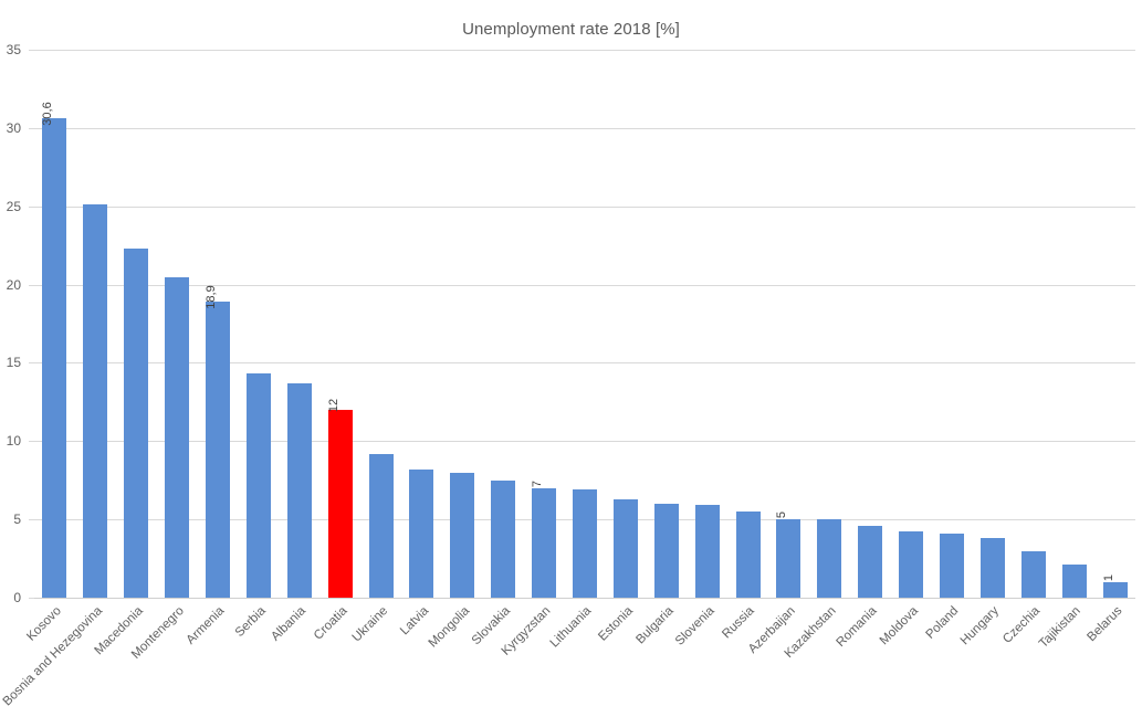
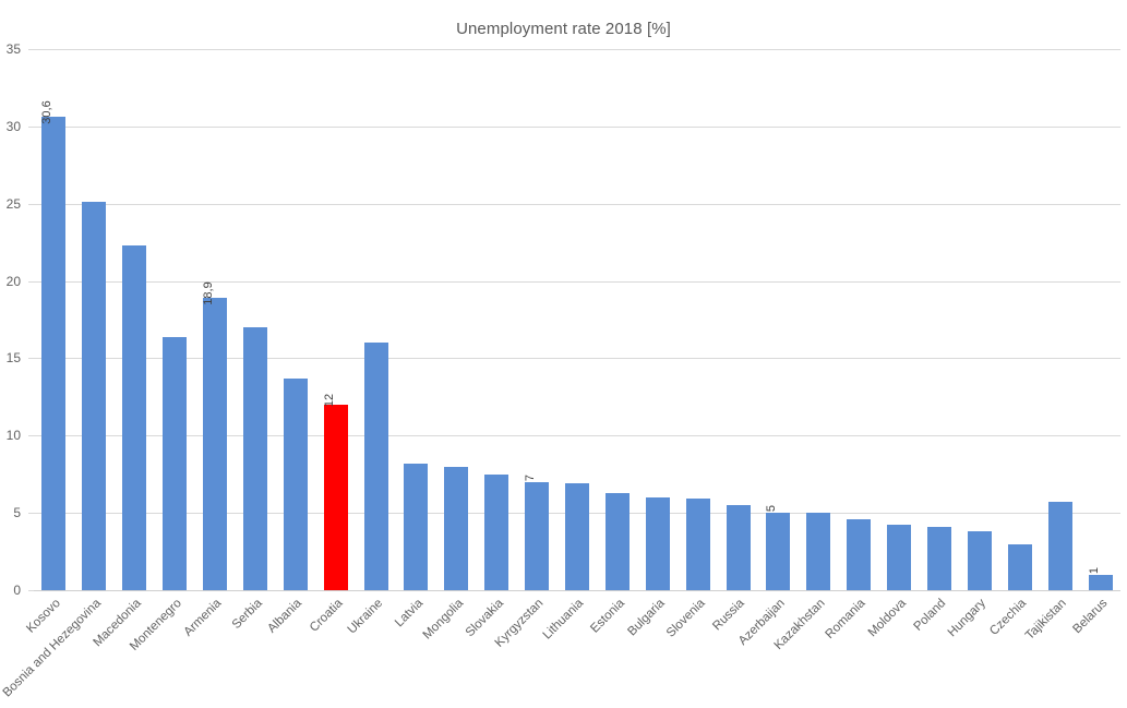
Montenegro: 20.5 -> 16.4
Serbia: 14.3 -> 17.0
Ukraine: 9.2 -> 16.0
Tajikistan: 2.1 -> 5.7
